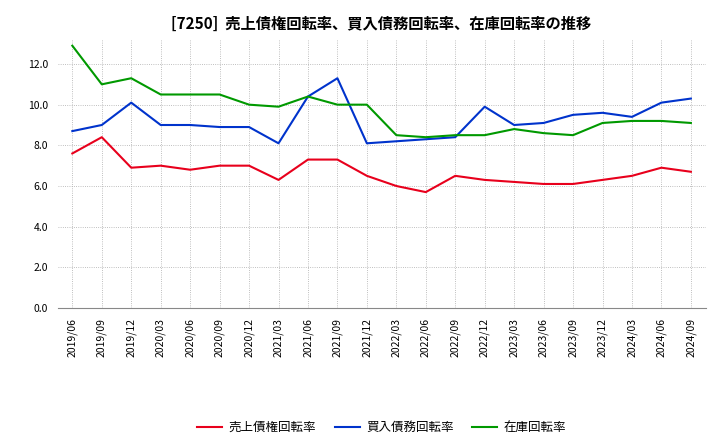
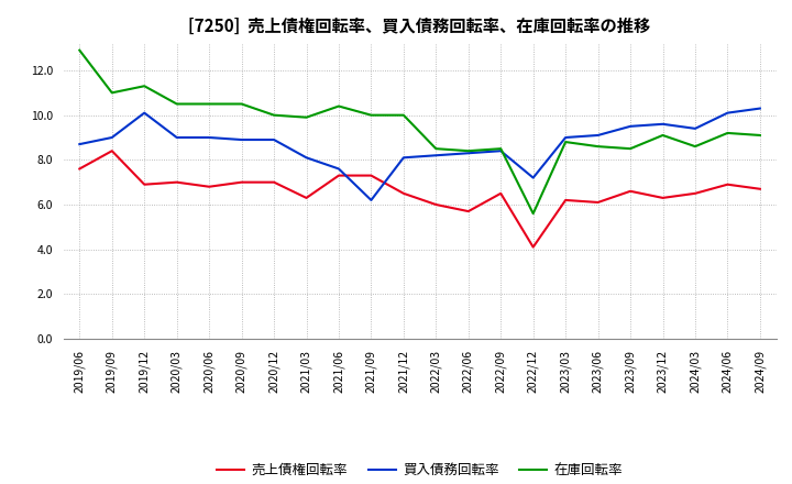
買入債務回転率/2021/06: 10.4 -> 7.6
買入債務回転率/2021/09: 11.3 -> 6.2
売上債権回転率/2022/12: 6.3 -> 4.1
買入債務回転率/2022/12: 9.9 -> 7.2
在庫回転率/2022/12: 8.5 -> 5.6
売上債権回転率/2023/09: 6.1 -> 6.6
在庫回転率/2024/03: 9.2 -> 8.6
